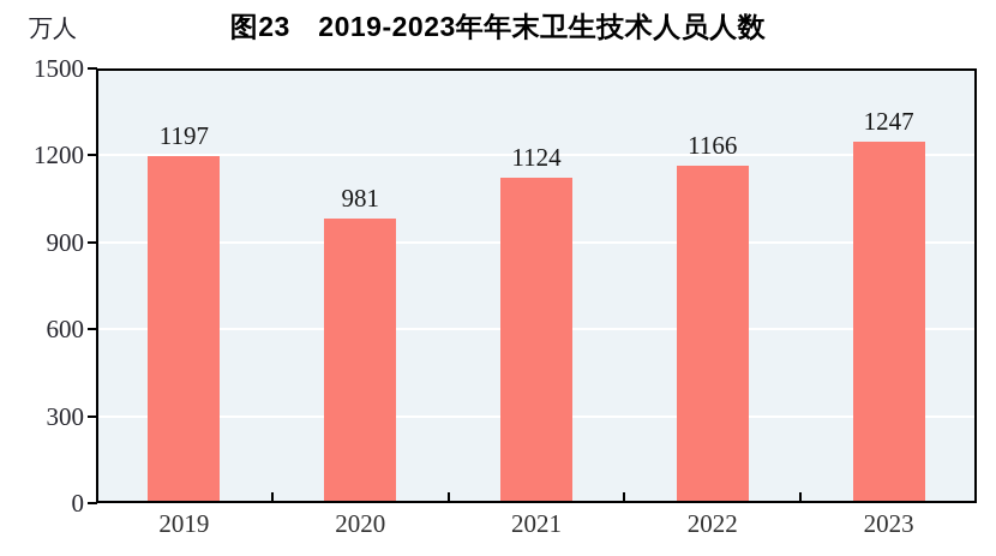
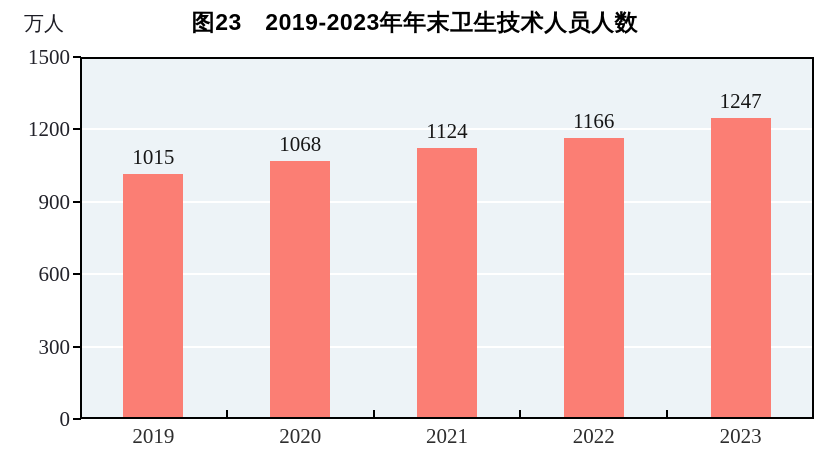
2019: 1197 -> 1015
2020: 981 -> 1068
